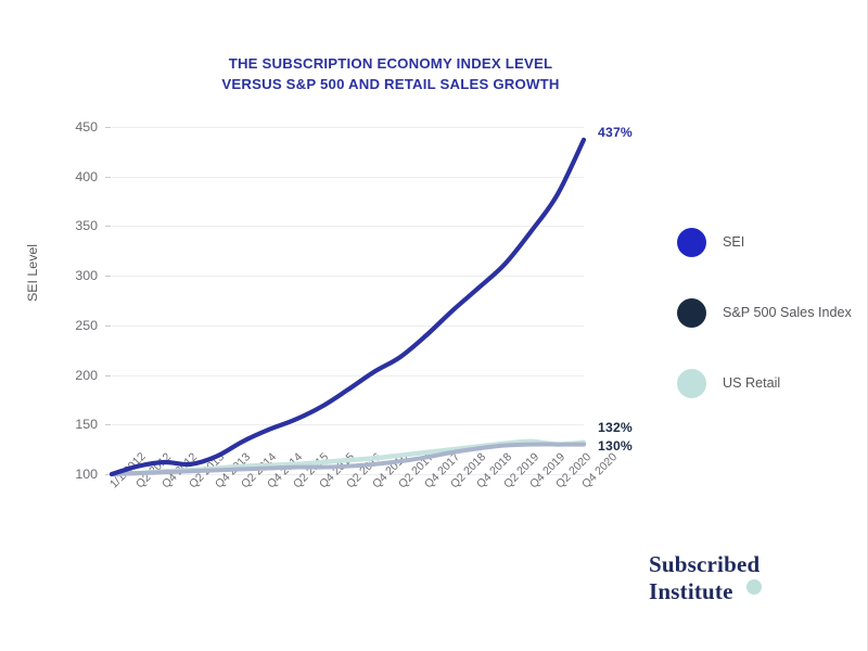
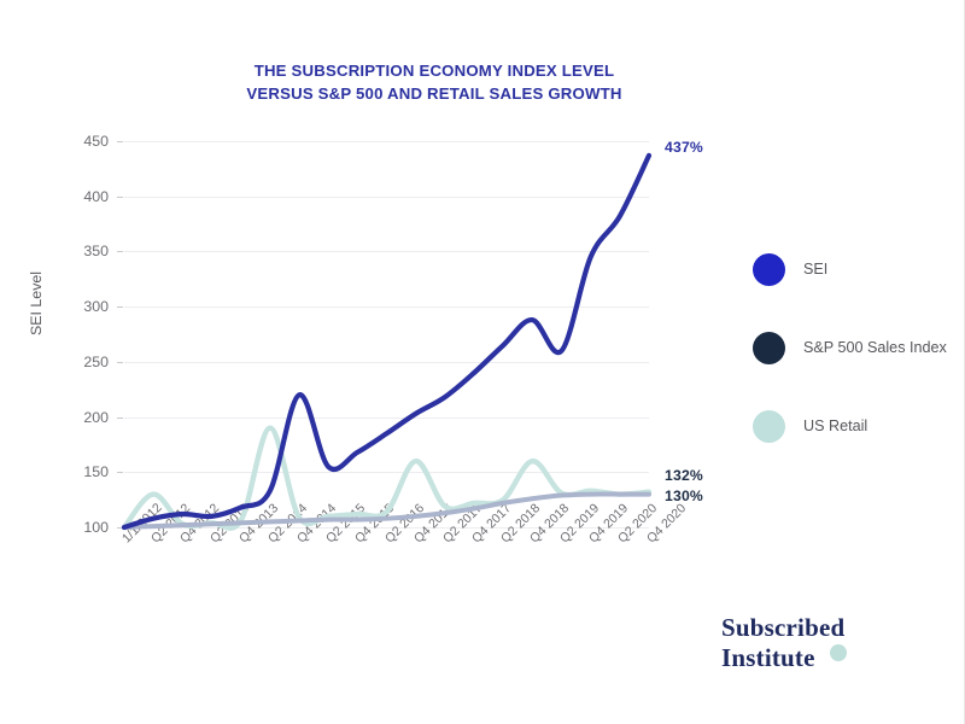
US Retail/Q2 2012: 100 -> 130
US Retail/Q2 2014: 110 -> 190
SEI/Q4 2014: 140 -> 220
US Retail/Q4 2016: 120 -> 160
US Retail/Q4 2018: 130 -> 160
SEI/Q2 2019: 310 -> 260
